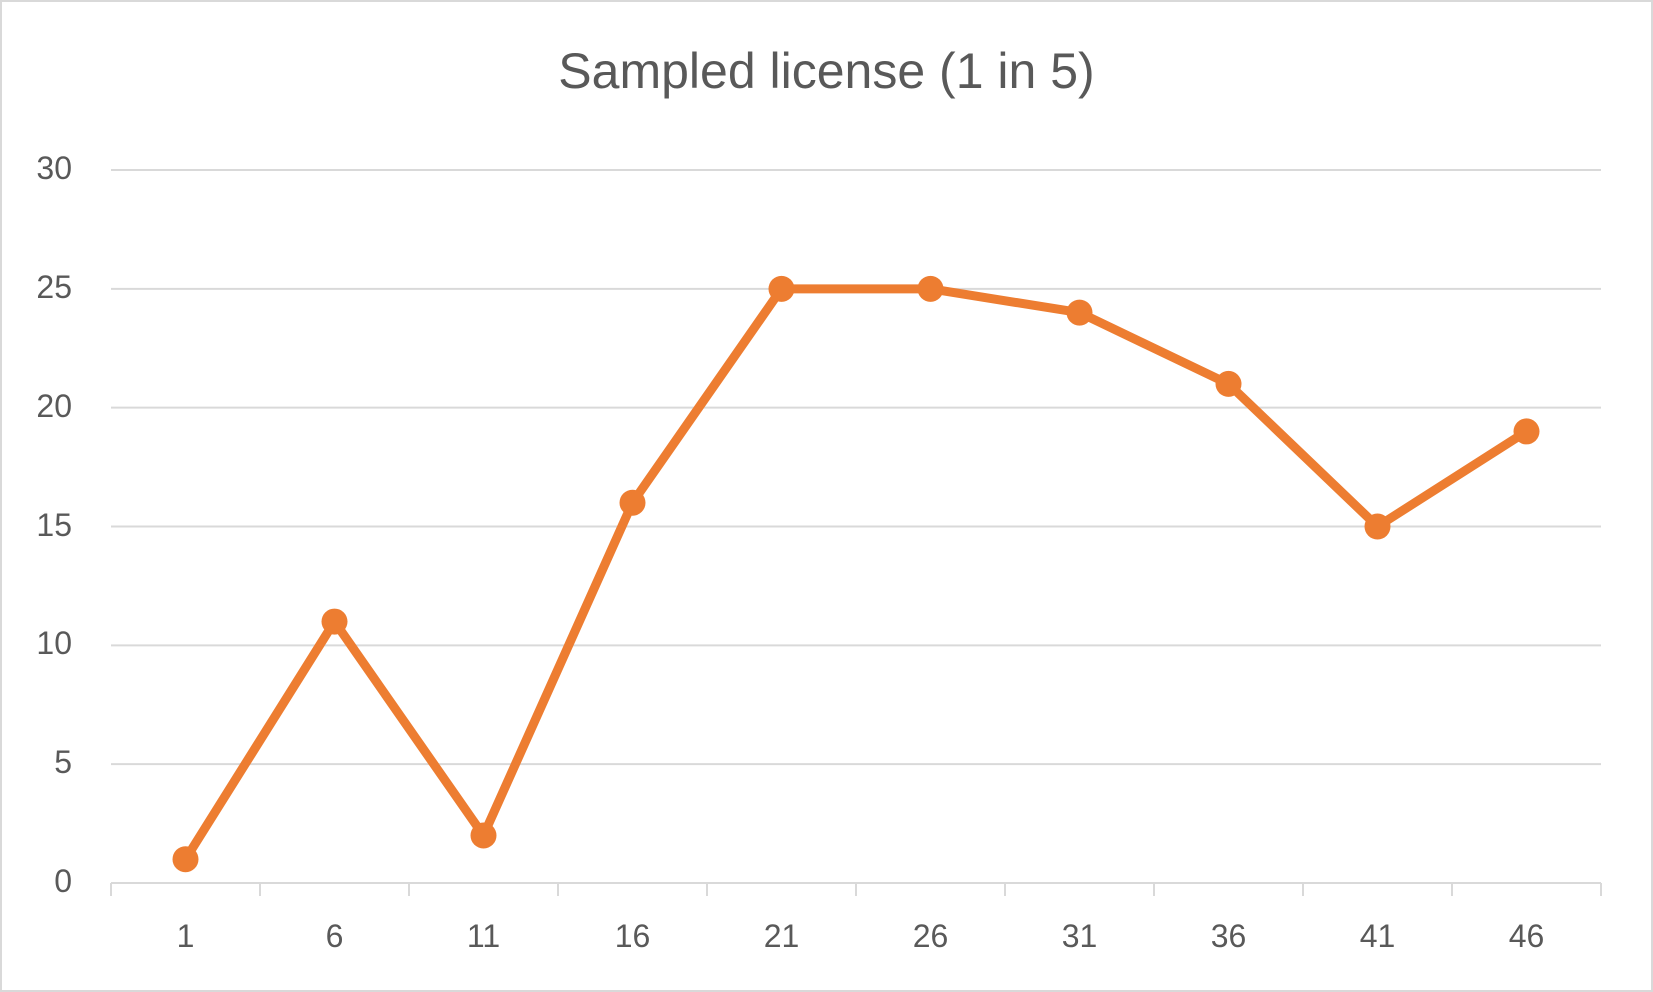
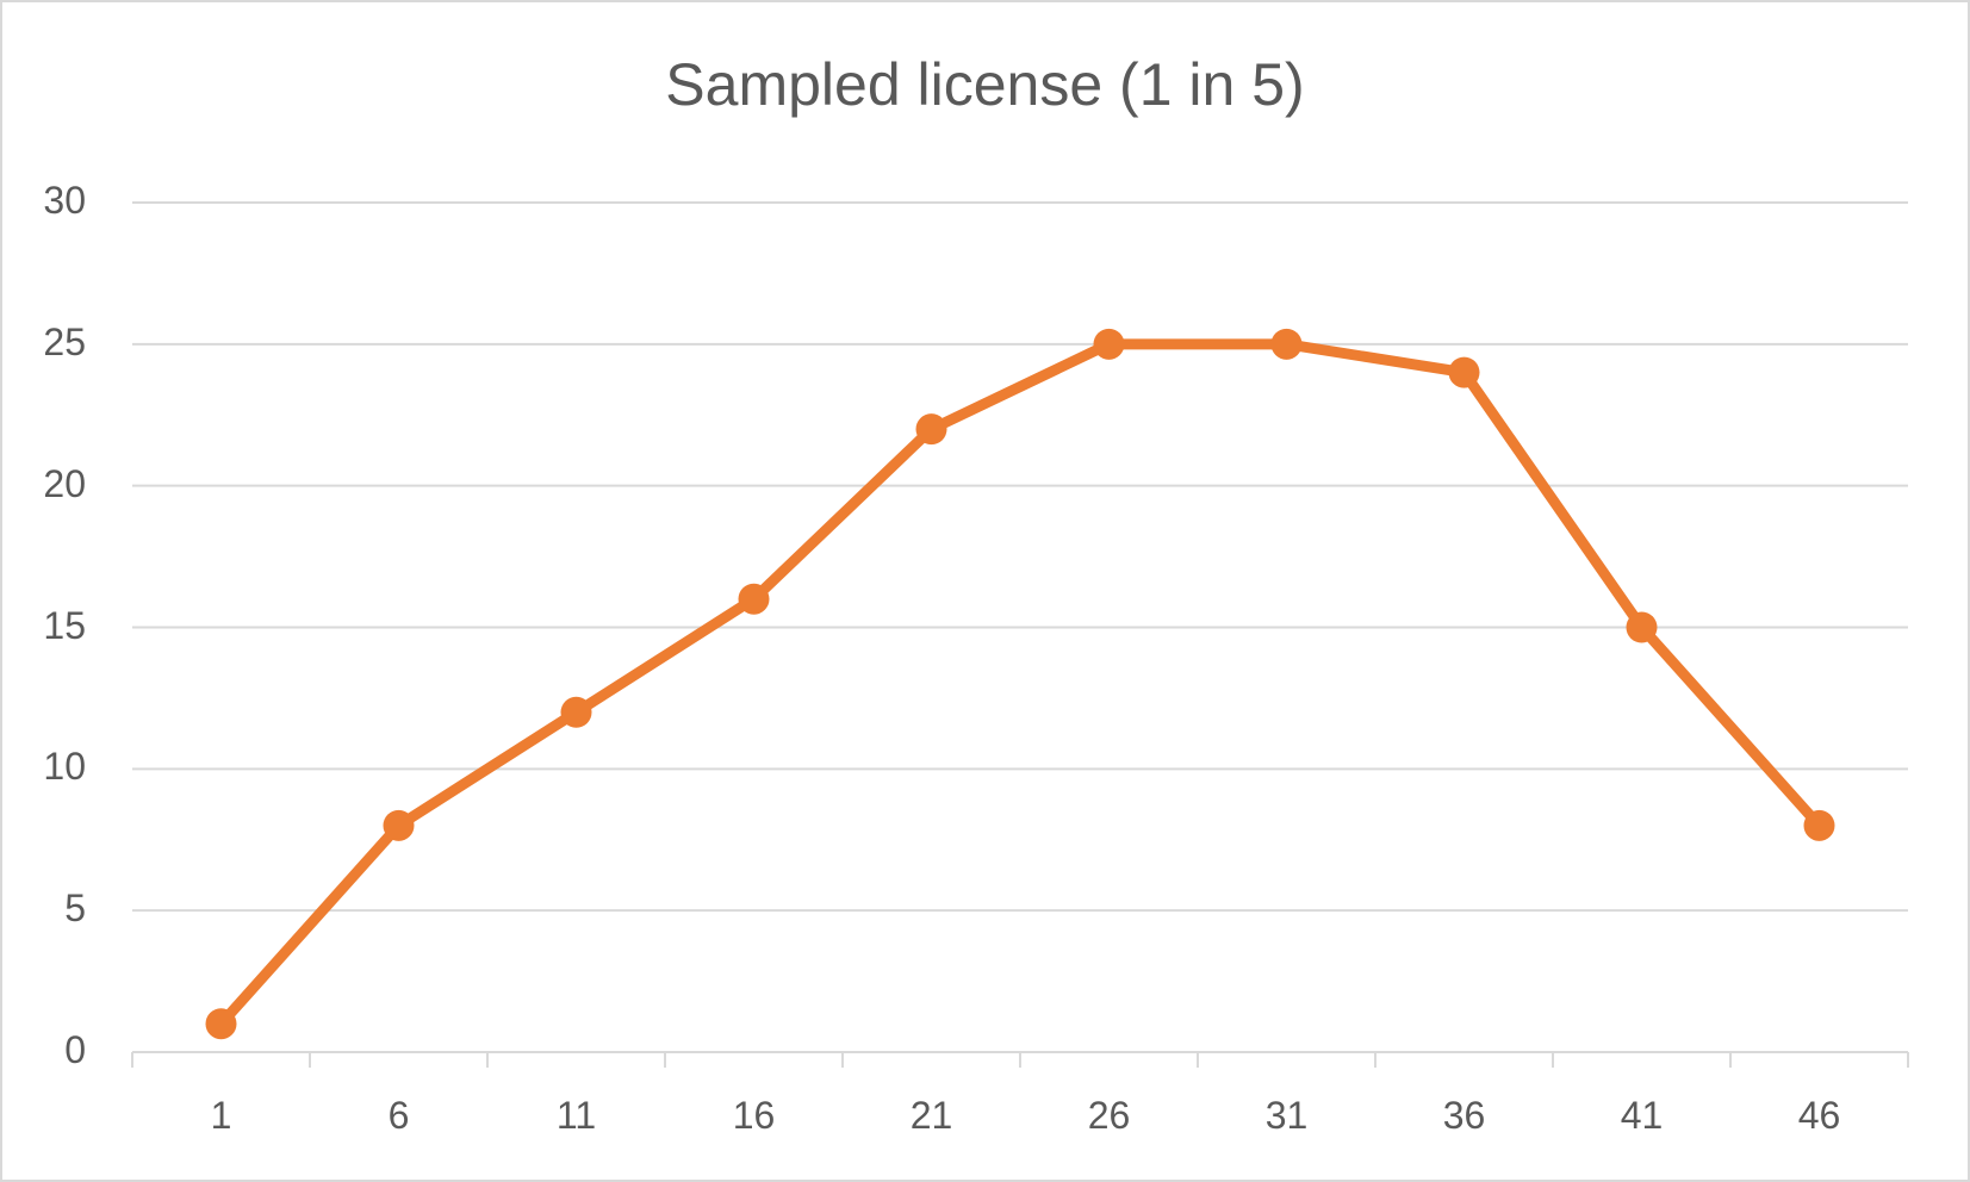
6: 11 -> 8
11: 2 -> 12
21: 25 -> 22
31: 24 -> 25
36: 21 -> 24
46: 19 -> 8
